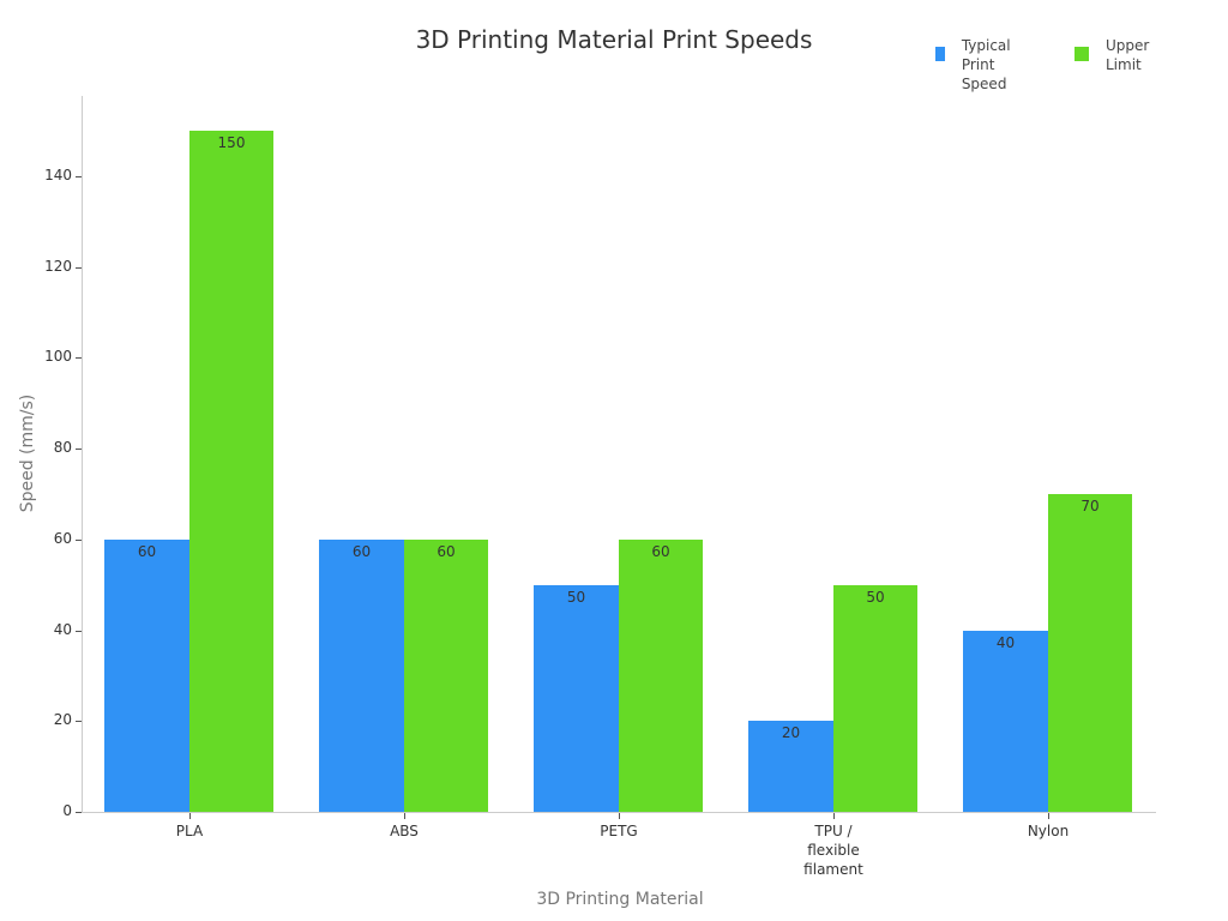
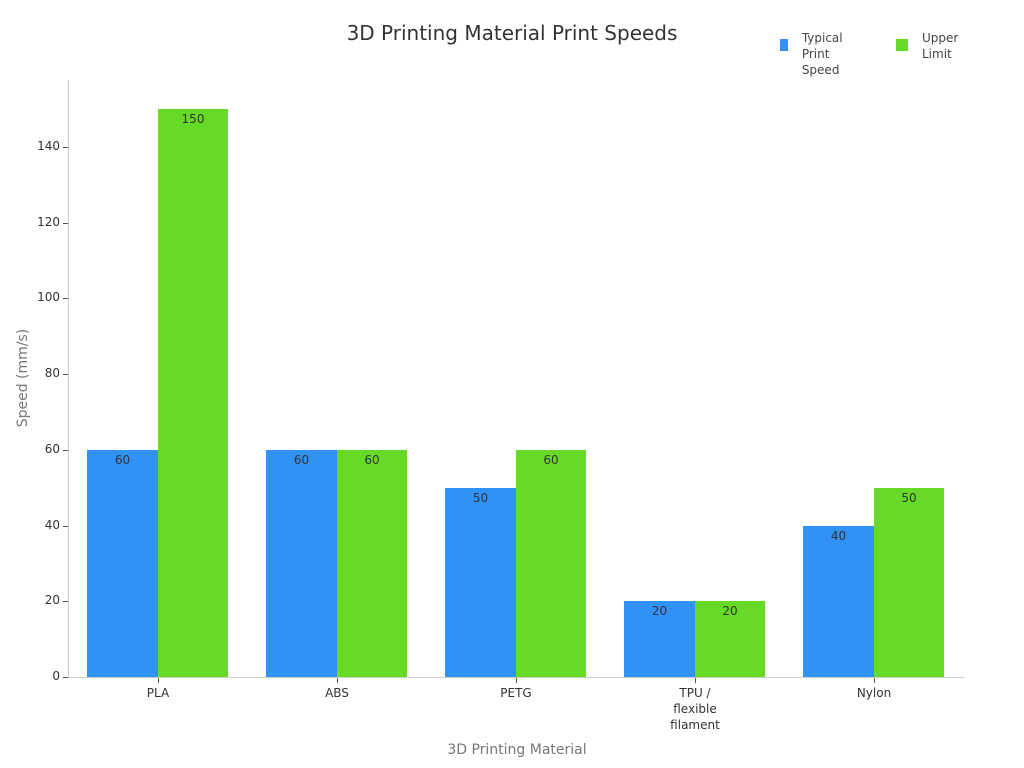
Upper Limit/TPU / flexible filament: 50 -> 20
Upper Limit/Nylon: 70 -> 50
